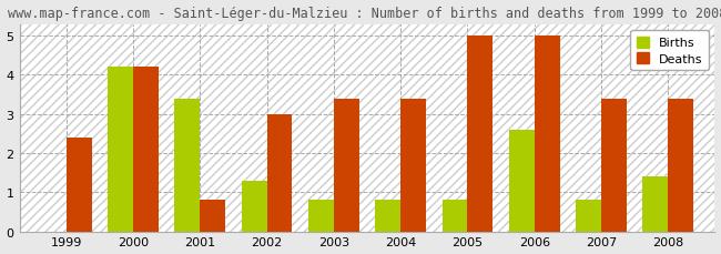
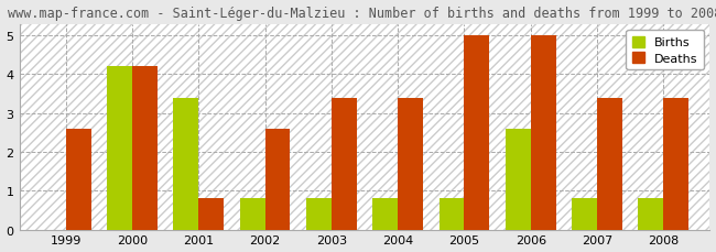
Deaths/1999: 2.4 -> 2.6
Births/2002: 1.3 -> 0.8
Deaths/2002: 3.0 -> 2.6
Births/2008: 1.4 -> 0.8
